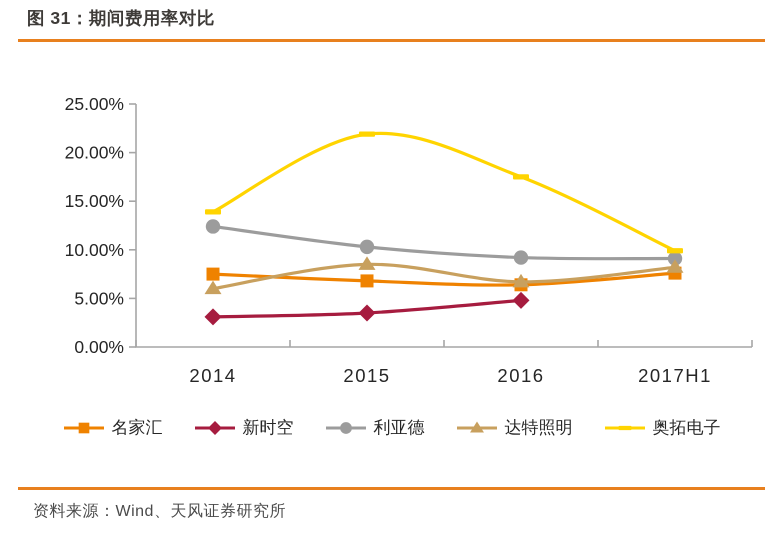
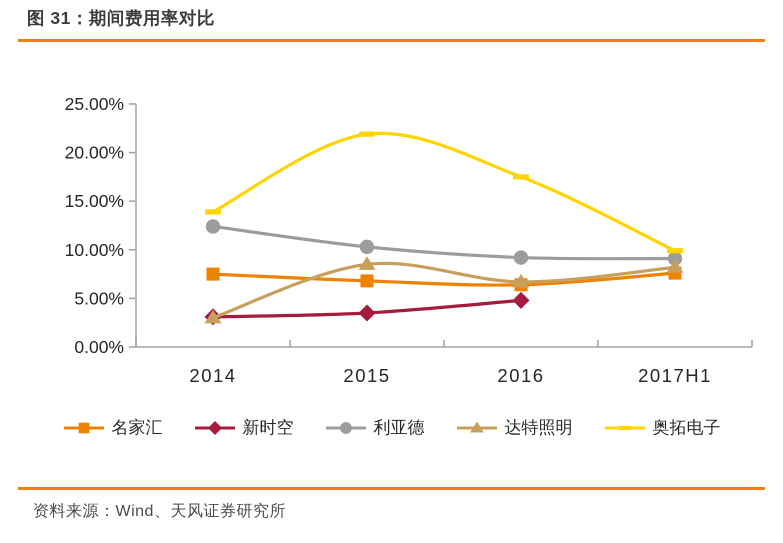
达特照明/2014: 6% -> 3%
